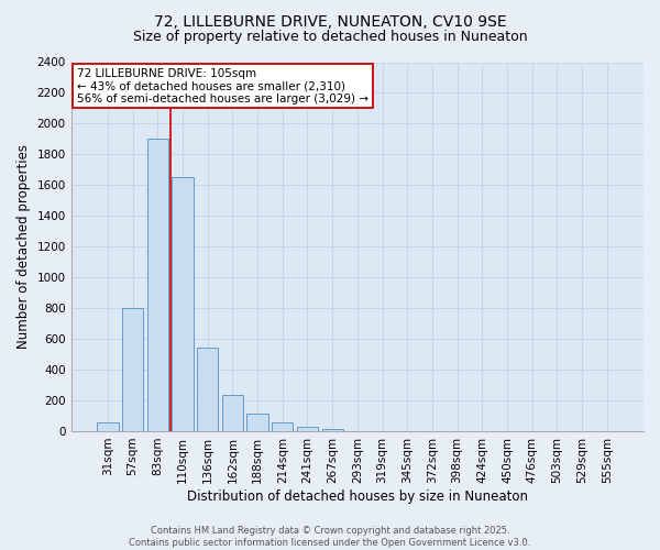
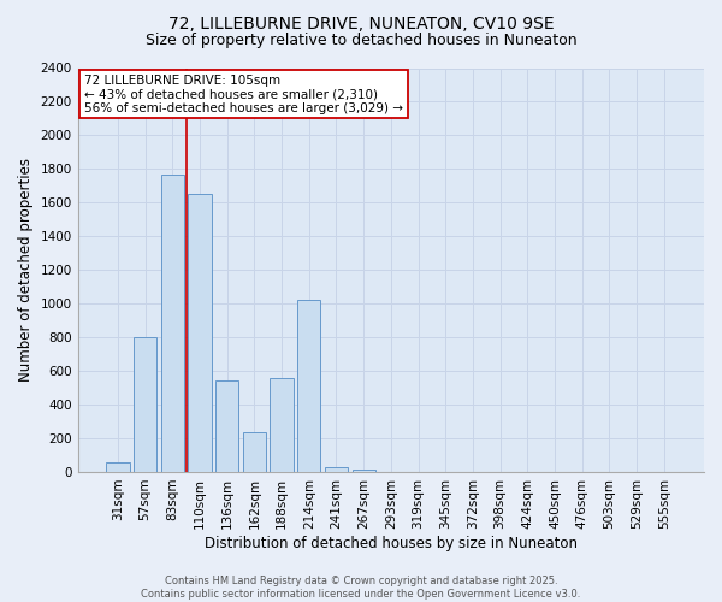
83sqm: 1900 -> 1770
188sqm: 120 -> 560
214sqm: 60 -> 1020
